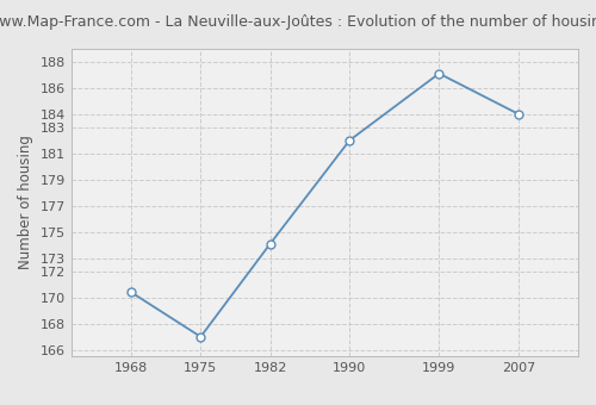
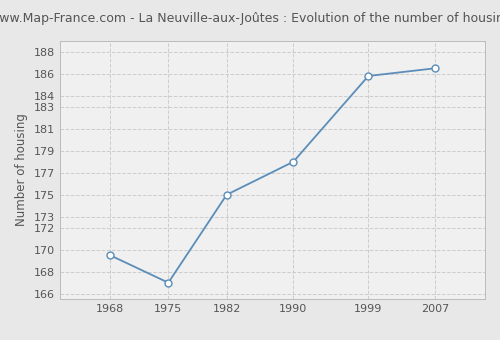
1968: 170.4 -> 169.5
1982: 174.1 -> 175.0
1990: 182.0 -> 178.0
1999: 187.1 -> 185.8
2007: 184.0 -> 186.5
